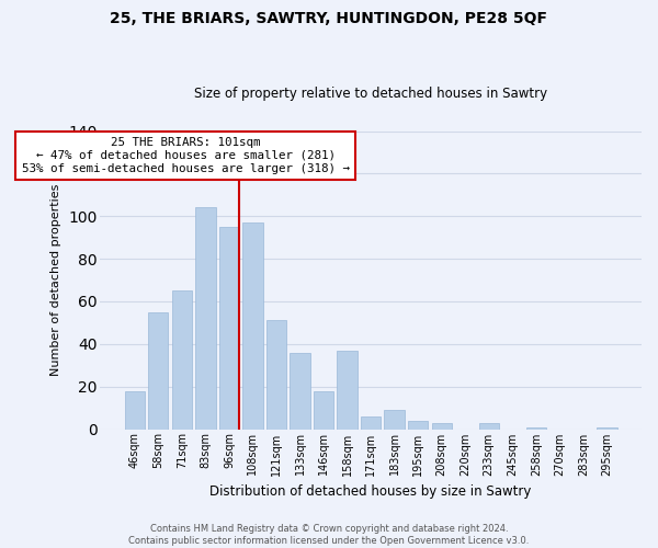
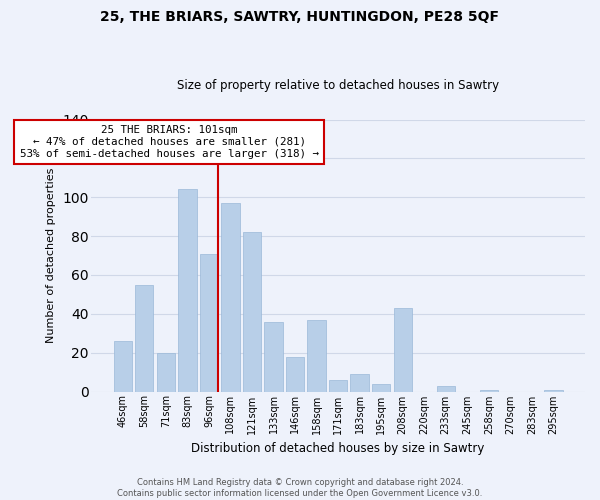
46sqm: 18 -> 26
71sqm: 65 -> 20
96sqm: 95 -> 71
121sqm: 51 -> 82
208sqm: 3 -> 43
